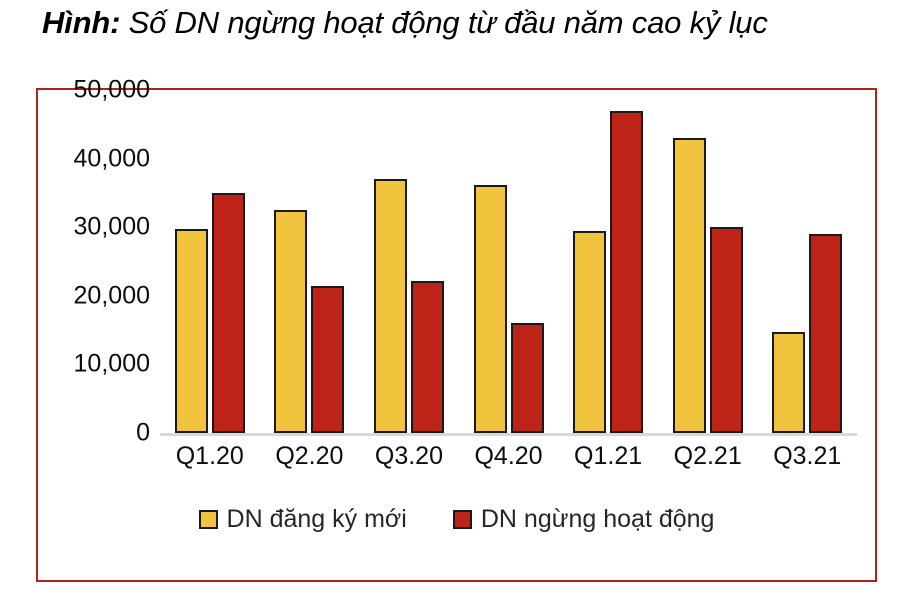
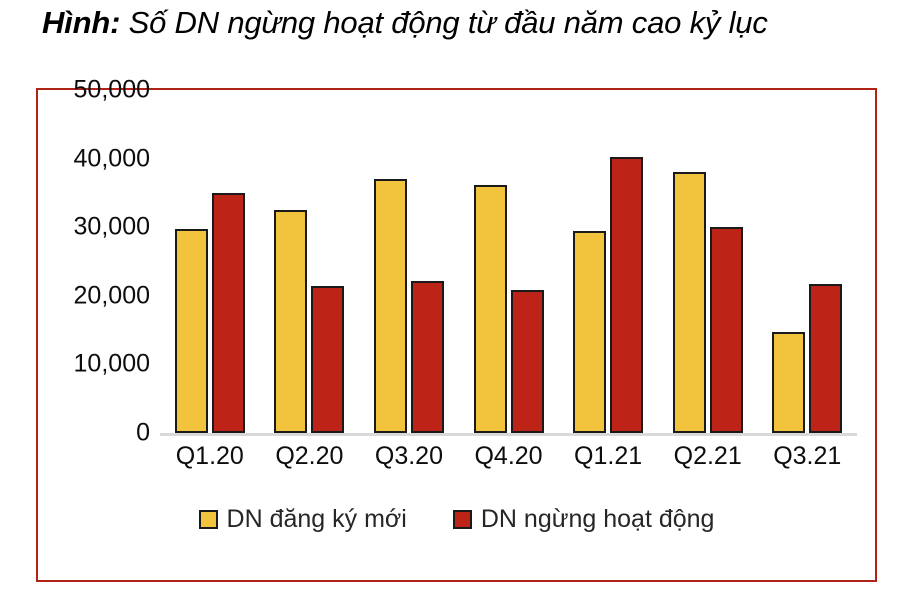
DN ngừng hoạt động/Q4.20: 16000 -> 21000
DN ngừng hoạt động/Q1.21: 47000 -> 40000
DN đăng ký mới/Q2.21: 43000 -> 38000
DN ngừng hoạt động/Q3.21: 29000 -> 22000
